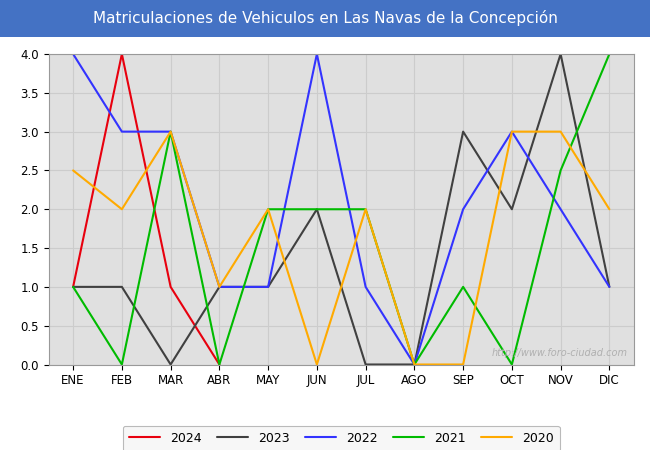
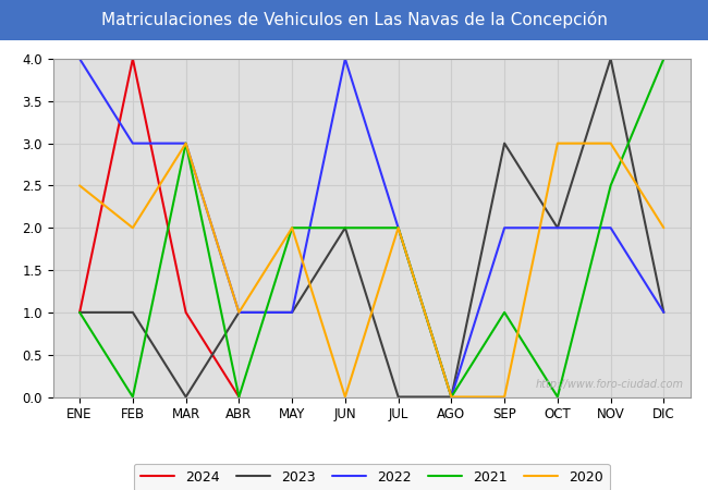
2022/JUL: 1 -> 2
2022/OCT: 3 -> 2
